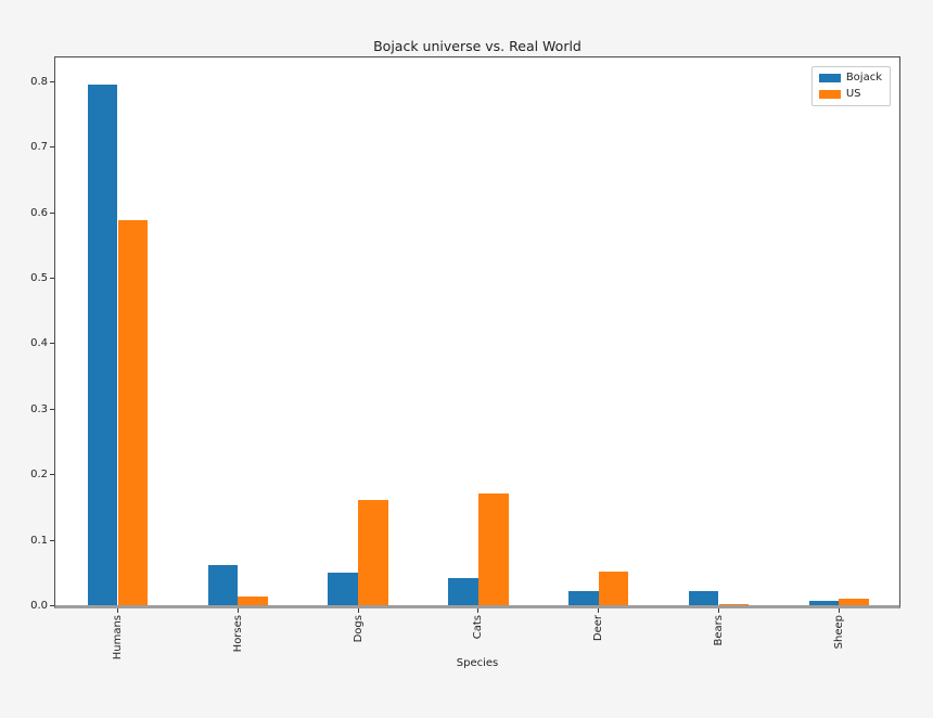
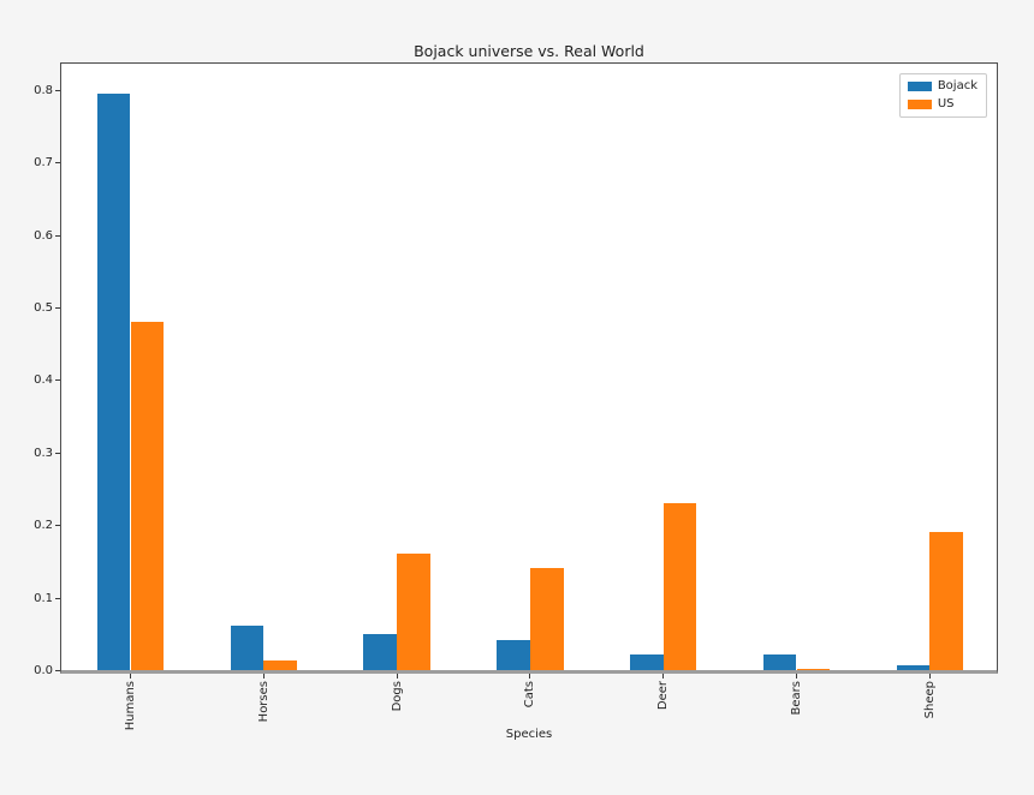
US/Humans: 0.59 -> 0.48
US/Cats: 0.17 -> 0.14
US/Deer: 0.05 -> 0.23
US/Sheep: 0.01 -> 0.19
